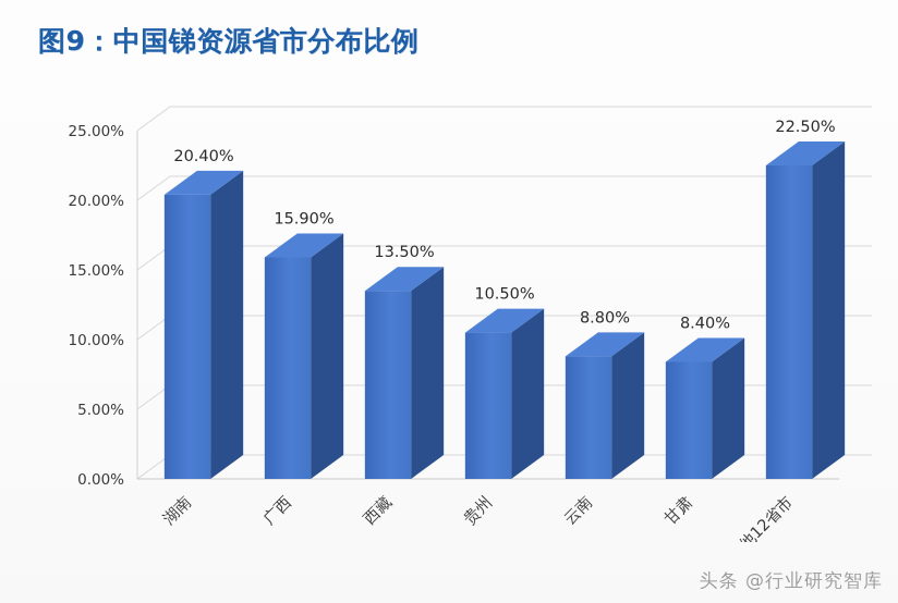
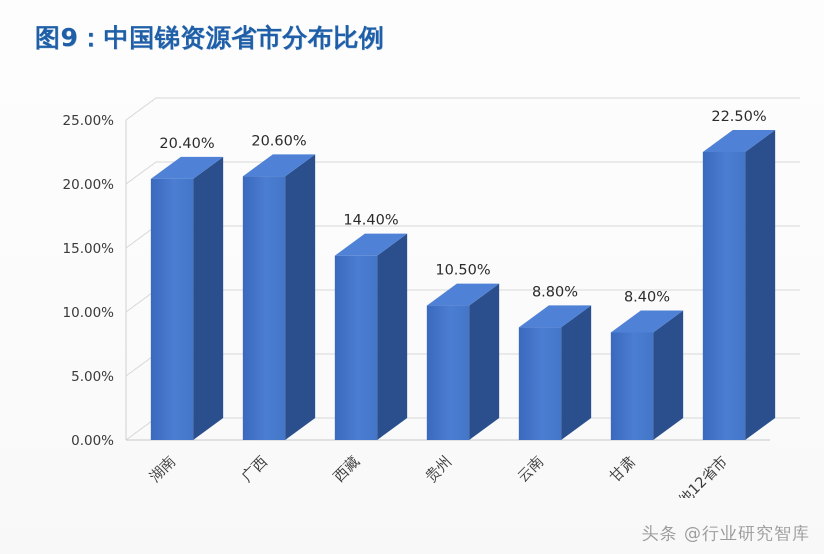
广西: 15.90% -> 20.60%
西藏: 13.50% -> 14.40%
